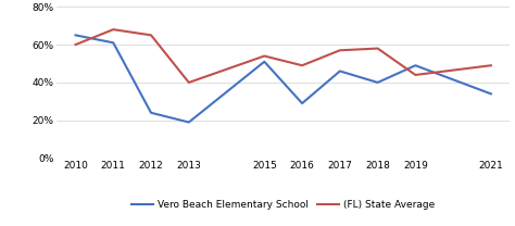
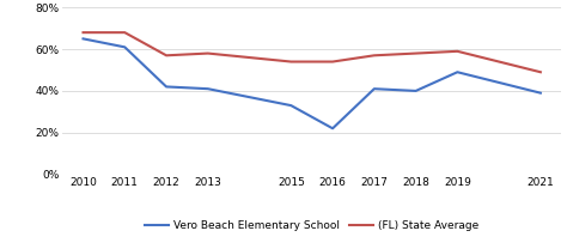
(FL) State Average/2010: 60% -> 68%
Vero Beach Elementary School/2012: 24% -> 42%
(FL) State Average/2012: 65% -> 57%
Vero Beach Elementary School/2013: 19% -> 41%
(FL) State Average/2013: 40% -> 58%
Vero Beach Elementary School/2015: 51% -> 33%
Vero Beach Elementary School/2016: 29% -> 22%
(FL) State Average/2016: 49% -> 54%
Vero Beach Elementary School/2017: 46% -> 41%
(FL) State Average/2019: 44% -> 59%
Vero Beach Elementary School/2021: 34% -> 39%
